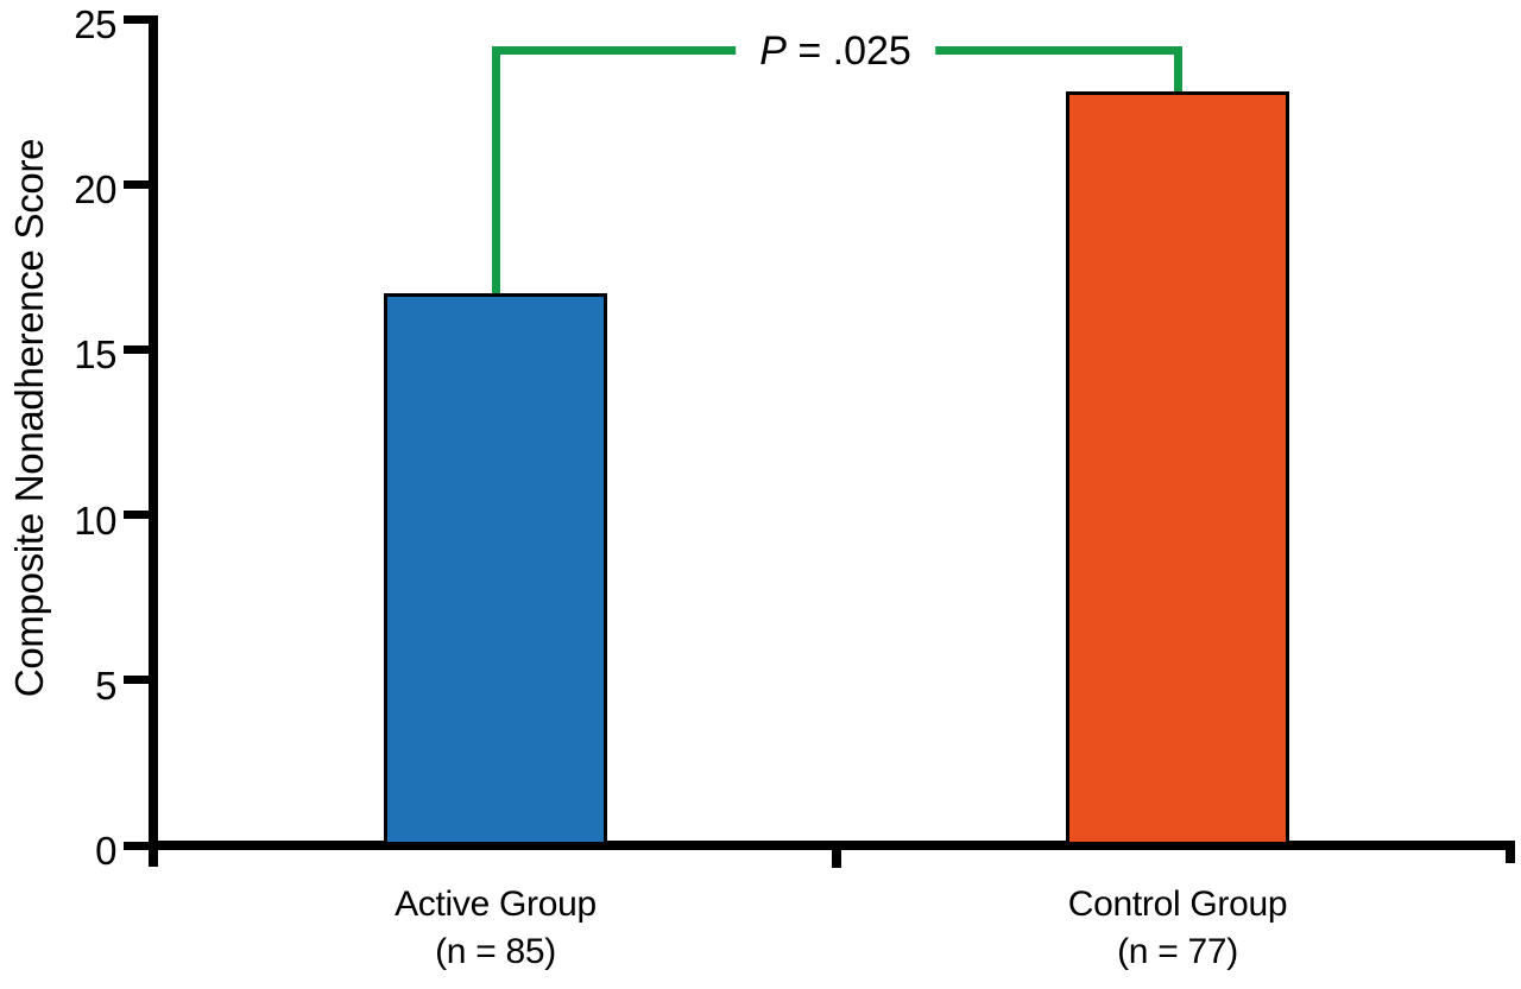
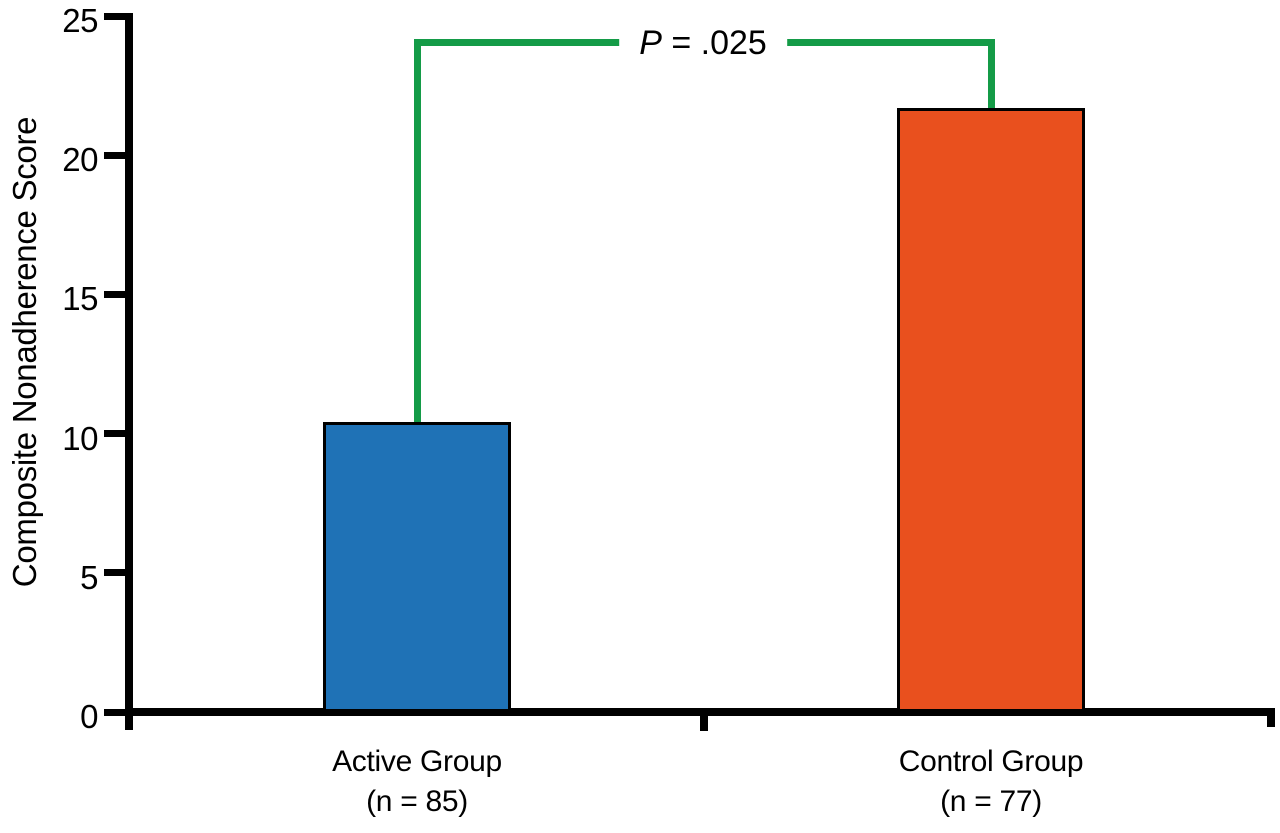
Active Group: 16.7 -> 10.4
Control Group: 22.8 -> 21.7
